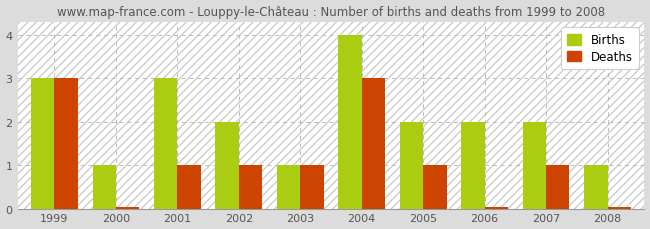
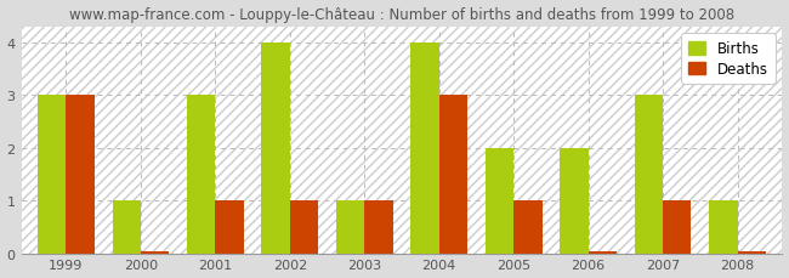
Births/2002: 2 -> 4
Births/2007: 2 -> 3
